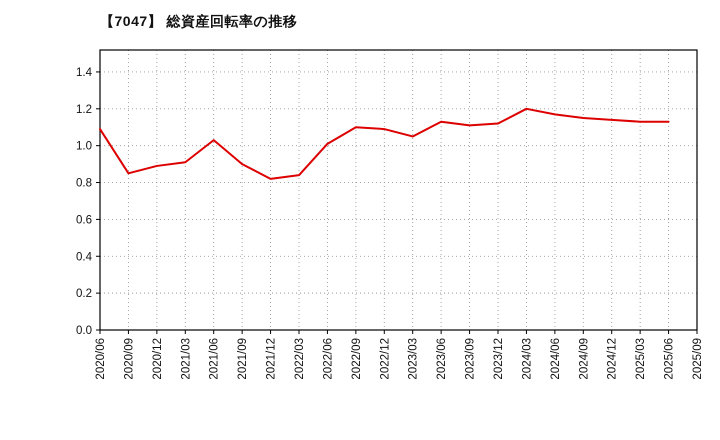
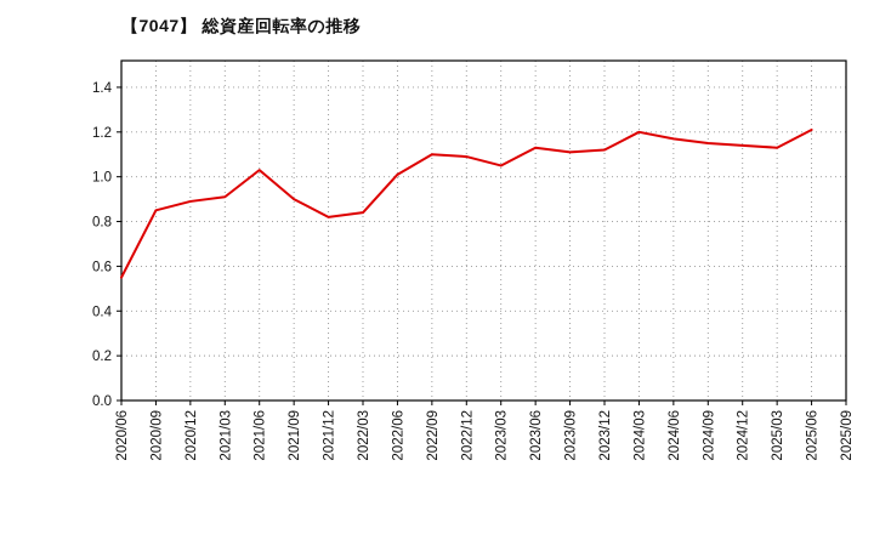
2020/06: 1.09 -> 0.55
2025/06: 1.13 -> 1.21
